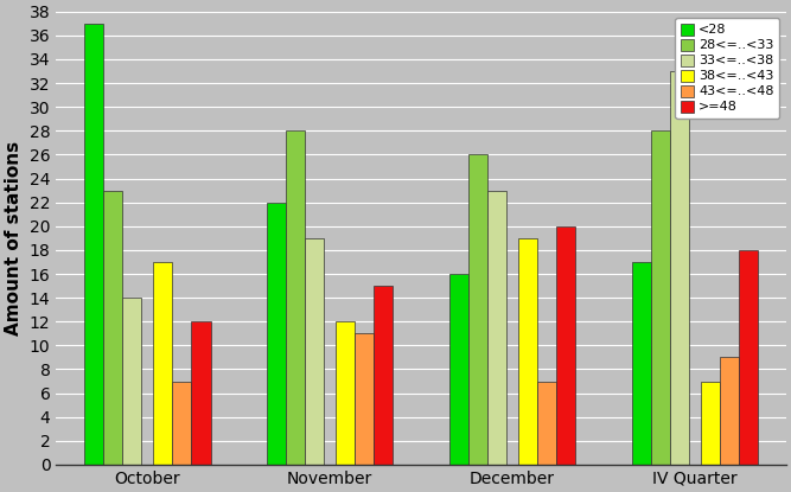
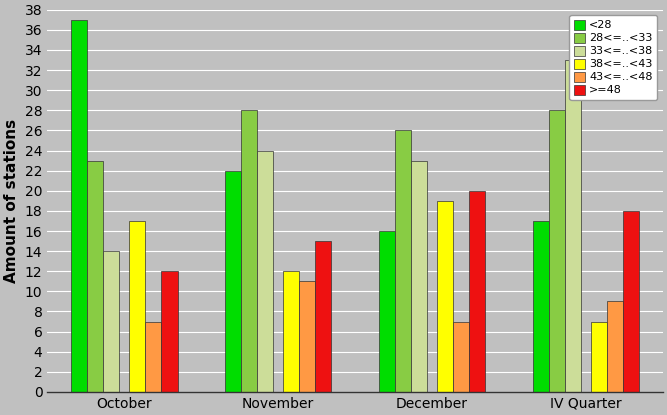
33<=..<38/November: 19 -> 24
